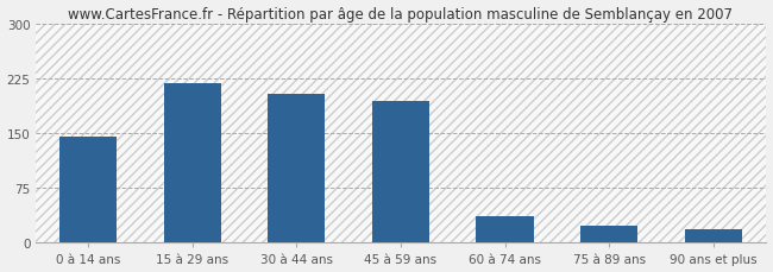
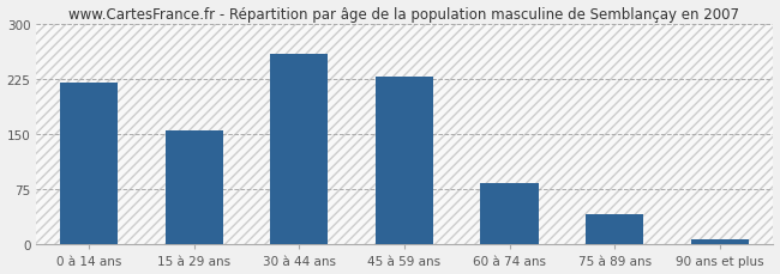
0 à 14 ans: 146 -> 220
15 à 29 ans: 218 -> 155
30 à 44 ans: 204 -> 260
45 à 59 ans: 194 -> 229
60 à 74 ans: 36 -> 83
75 à 89 ans: 24 -> 42
90 ans et plus: 18 -> 7
